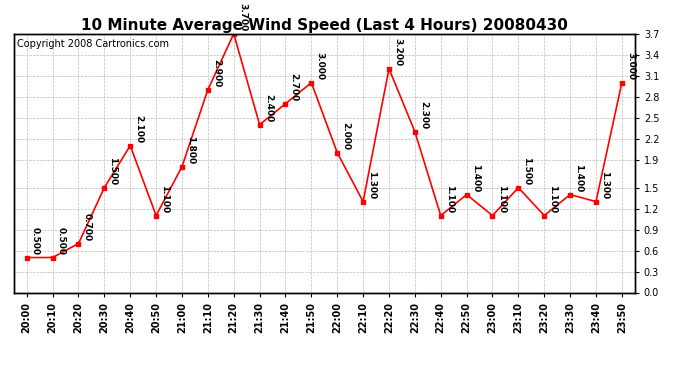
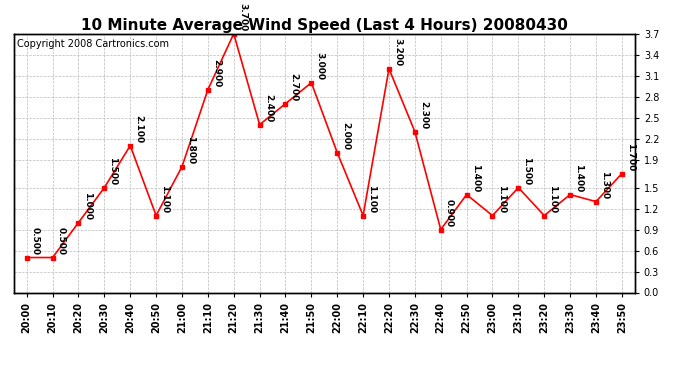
20:20: 0.700 -> 1.000
22:10: 1.300 -> 1.100
22:40: 1.100 -> 0.900
23:50: 3.000 -> 1.700
